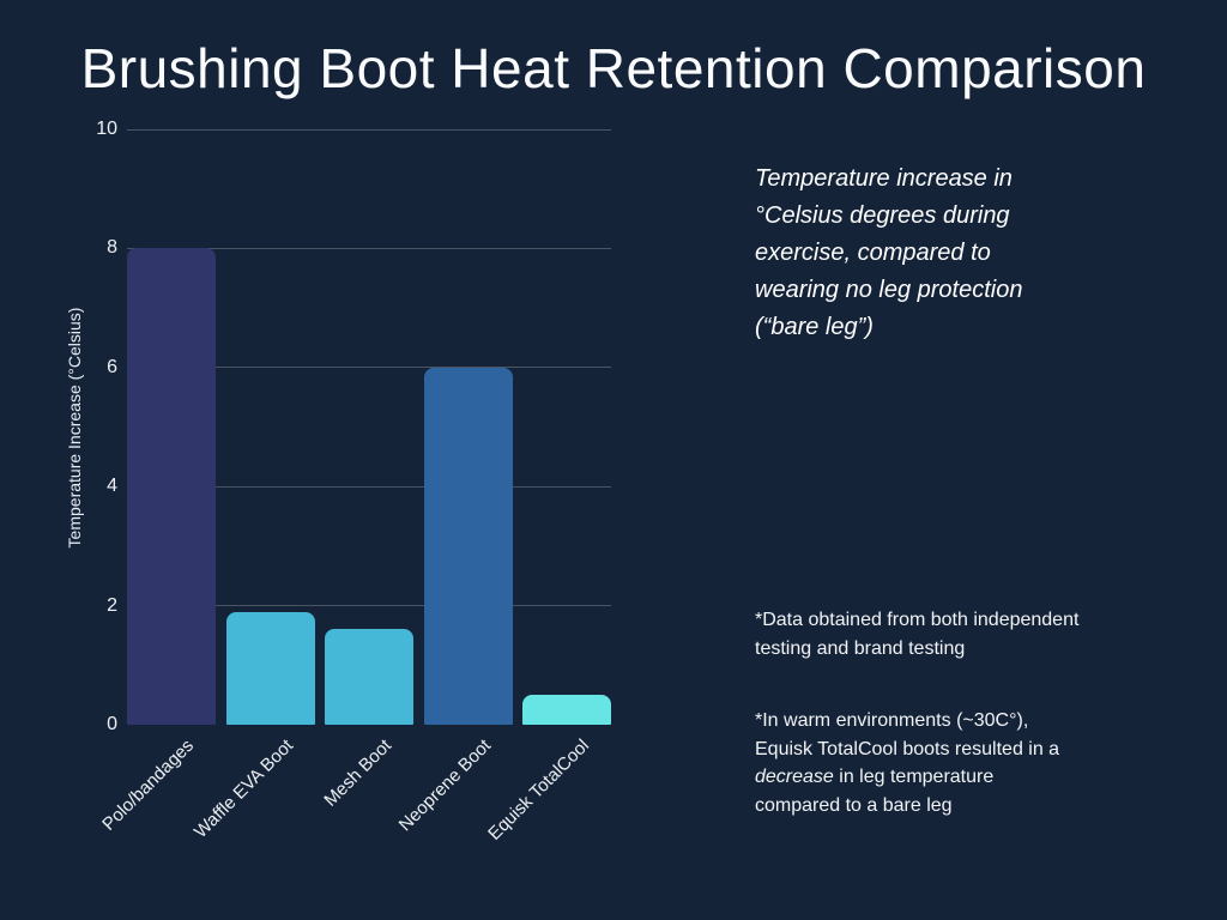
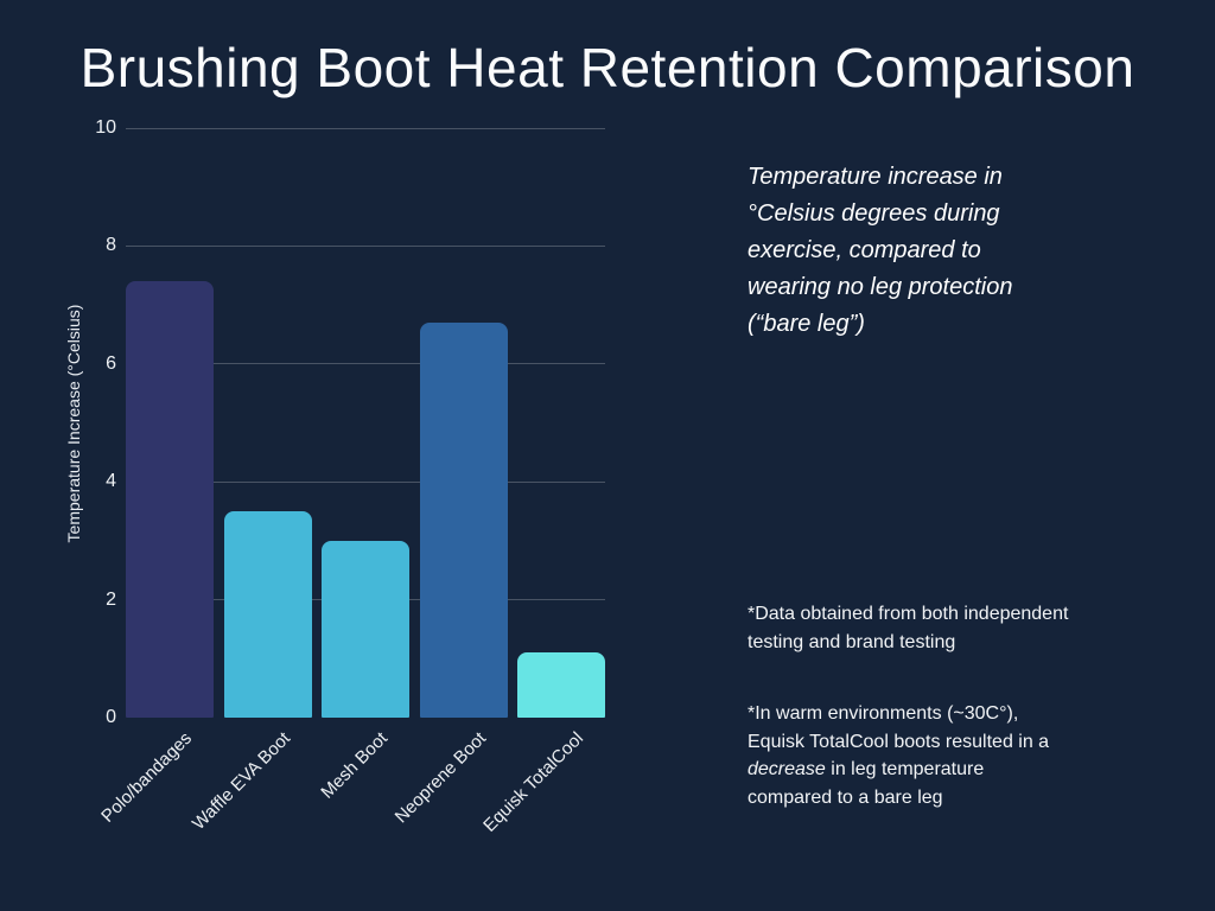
Polo/bandages: 8.0 -> 7.4
Waffle EVA Boot: 1.9 -> 3.5
Mesh Boot: 1.6 -> 3.0
Neoprene Boot: 6.0 -> 6.7
Equisk TotalCool: 0.5 -> 1.1
